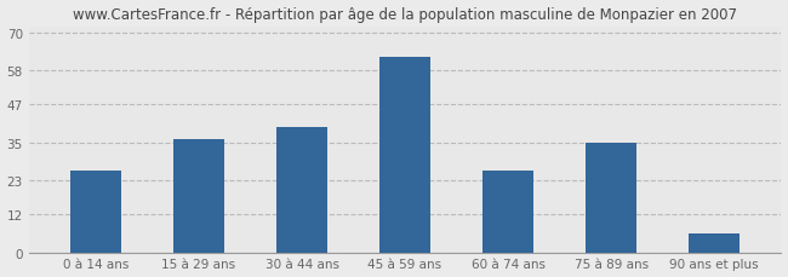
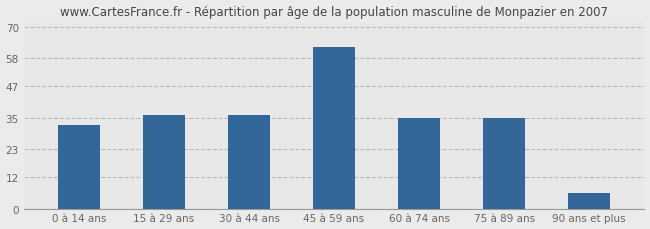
0 à 14 ans: 26 -> 32
30 à 44 ans: 40 -> 36
60 à 74 ans: 26 -> 35
